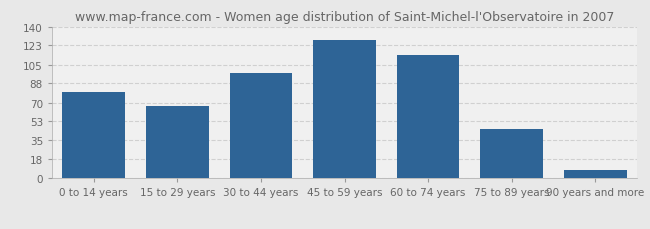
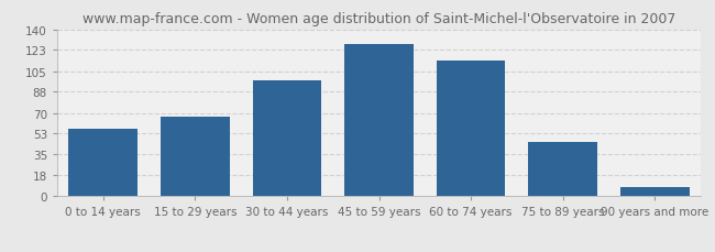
0 to 14 years: 80 -> 57
